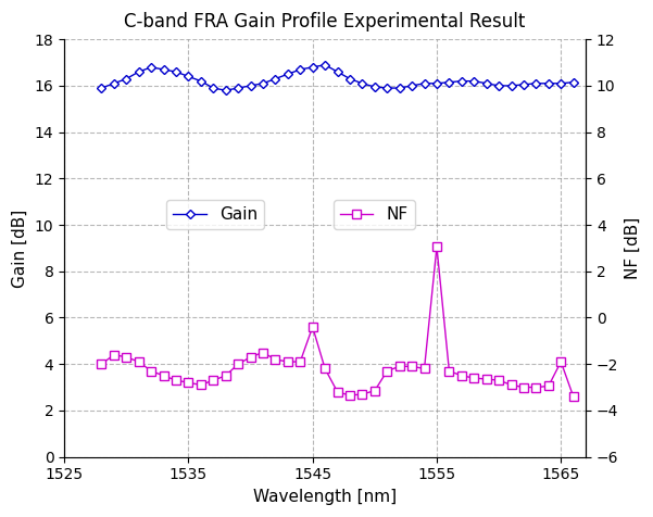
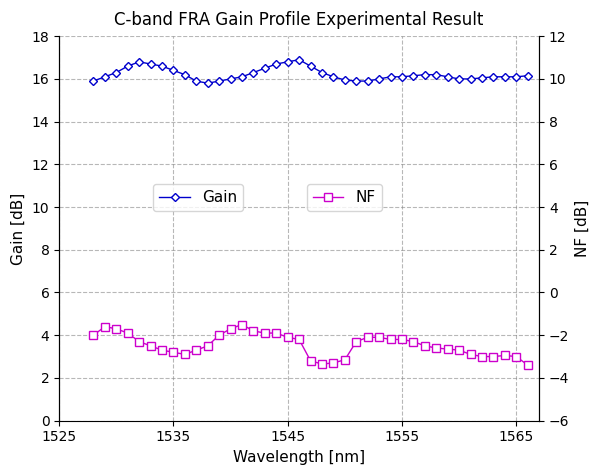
NF/1545: 5.60 -> 3.90
NF/1555: 9.05 -> 3.80
NF/1565: 4.10 -> 3.00
